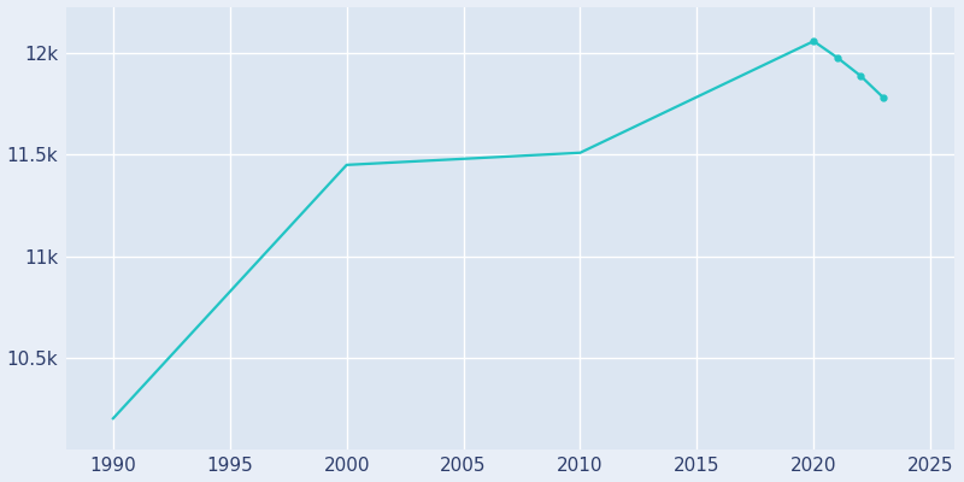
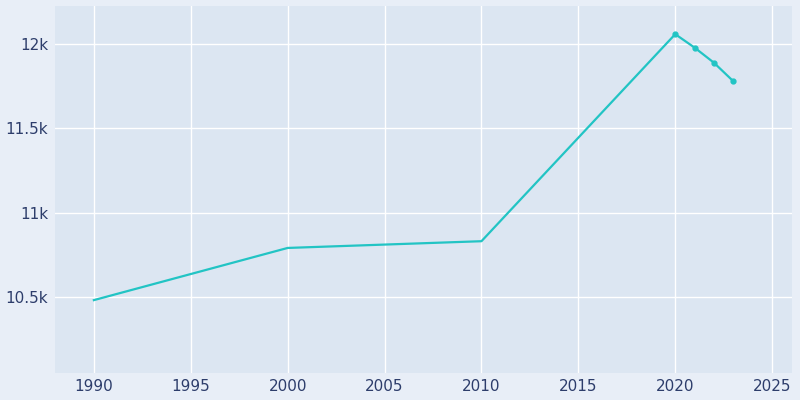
1990: 10.20k -> 10.48k
2000: 11.45k -> 10.79k
2010: 11.51k -> 10.83k
